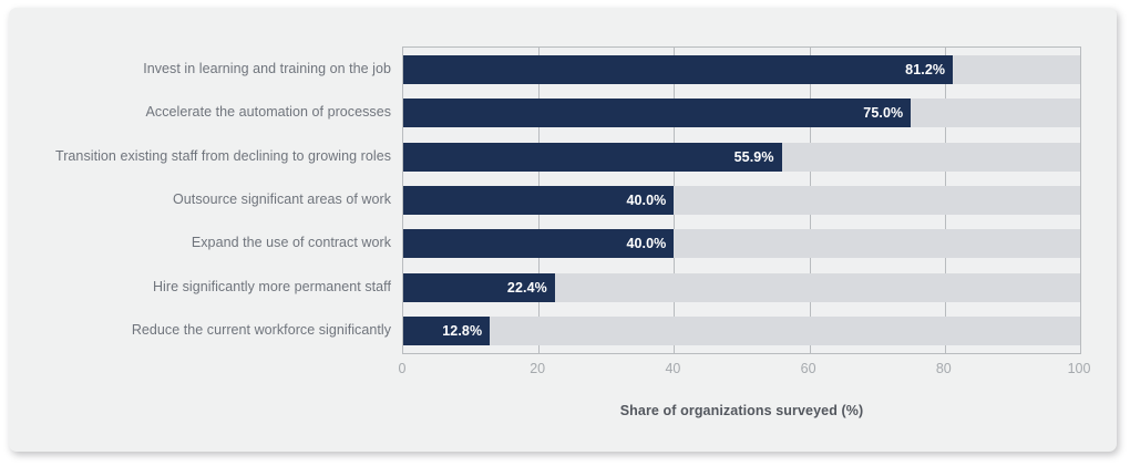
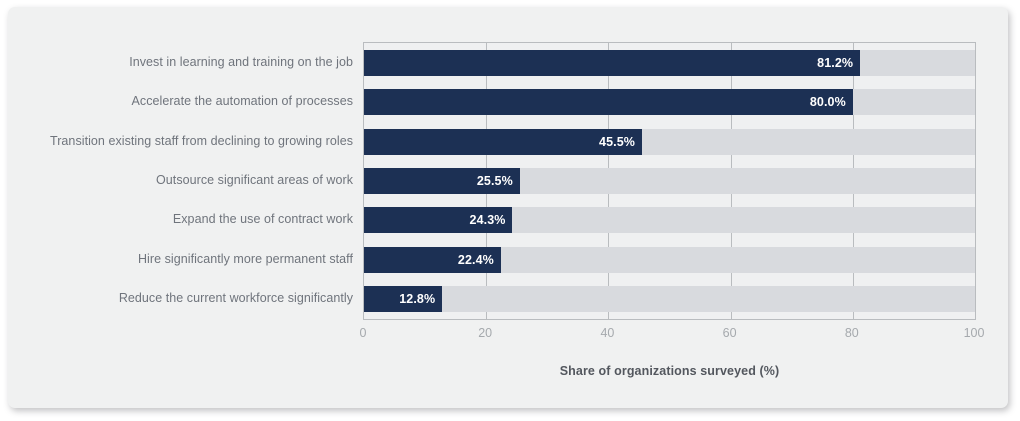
Accelerate the automation of processes: 75.0% -> 80.0%
Transition existing staff from declining to growing roles: 55.9% -> 45.5%
Outsource significant areas of work: 40.0% -> 25.5%
Expand the use of contract work: 40.0% -> 24.3%
